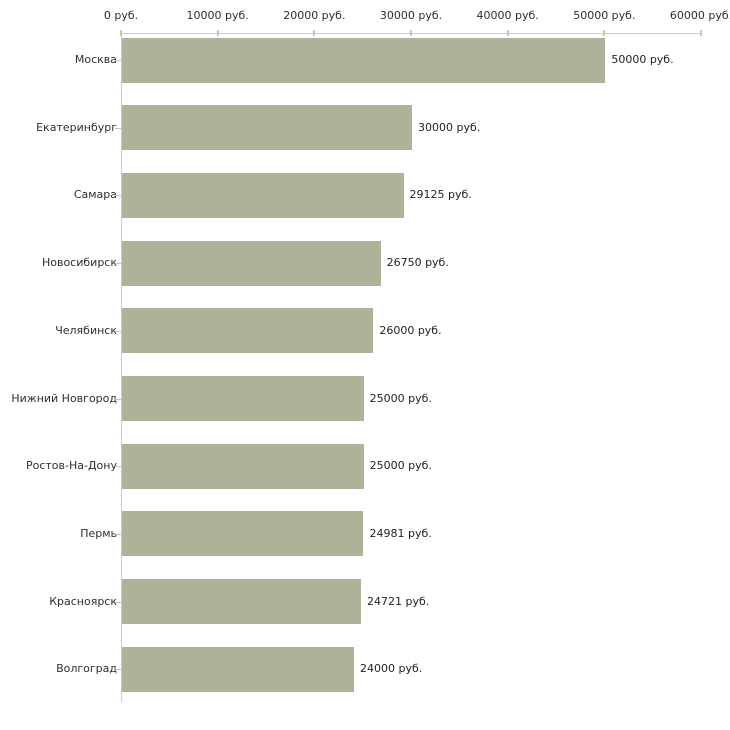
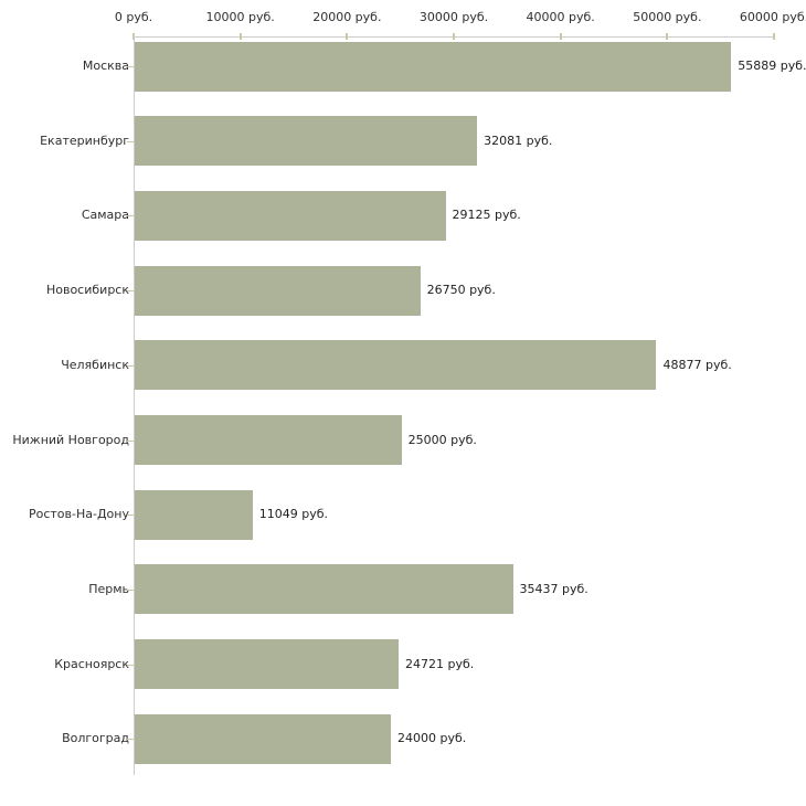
Москва: 50000 -> 55889
Екатеринбург: 30000 -> 32081
Челябинск: 26000 -> 48877
Ростов-На-Дону: 25000 -> 11049
Пермь: 24981 -> 35437
